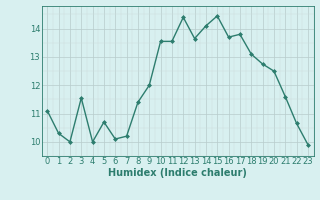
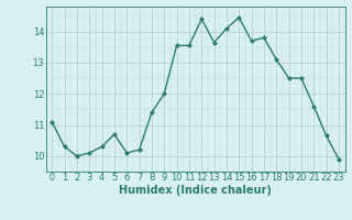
3: 11.55 -> 10.10
4: 10.00 -> 10.30
19: 12.75 -> 12.50
